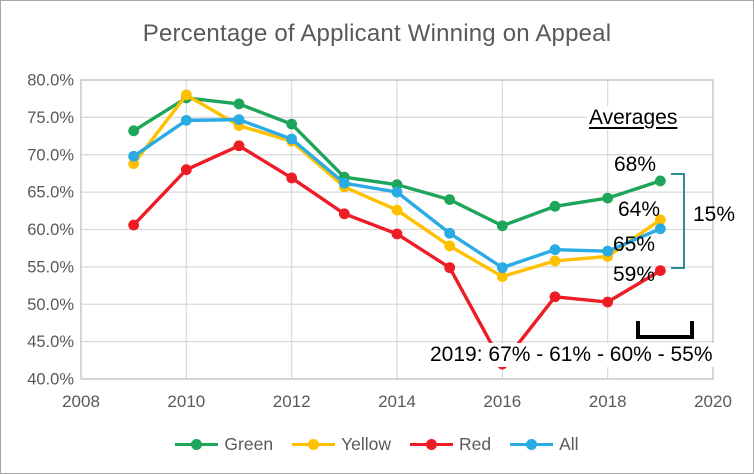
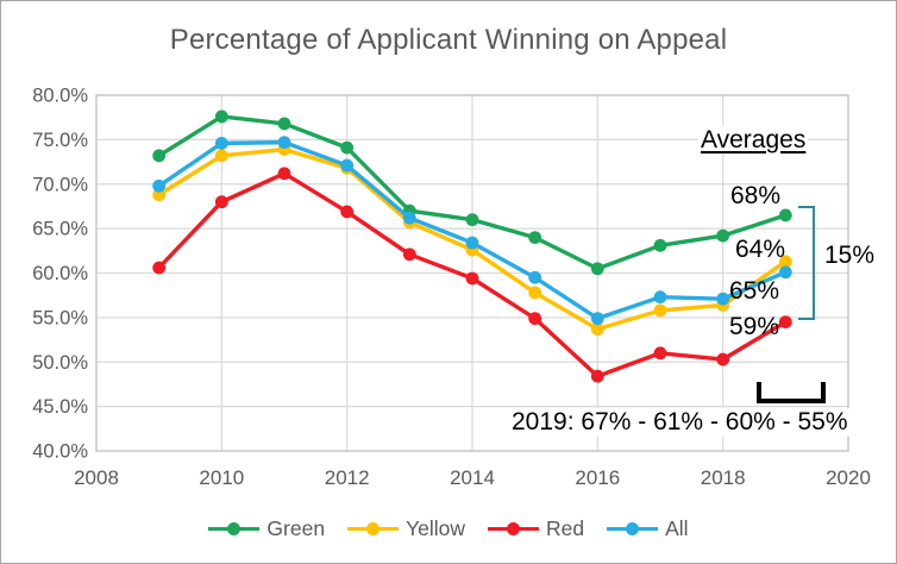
Yellow/2010: 78% -> 73%
All/2014: 65% -> 63%
Red/2016: 42% -> 48%
